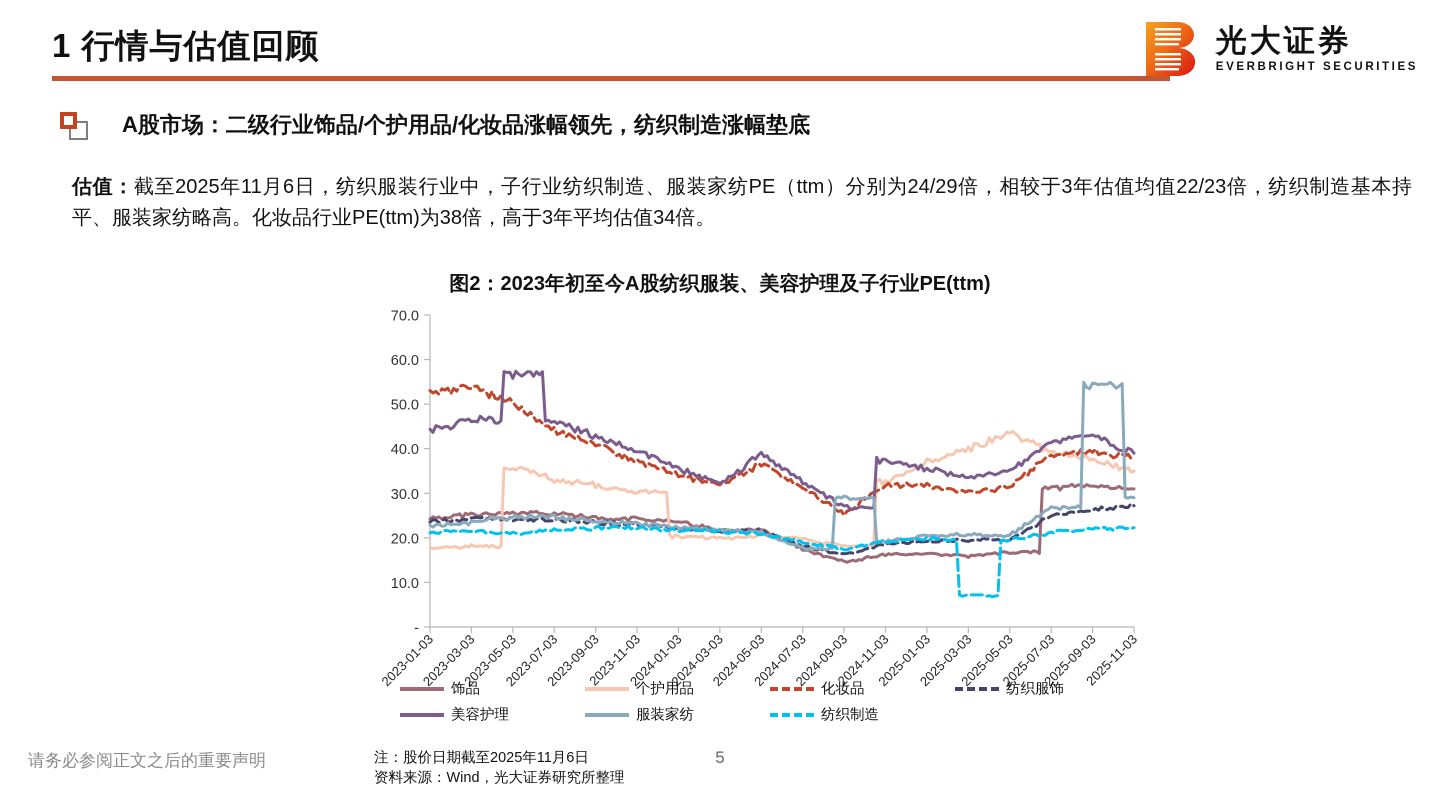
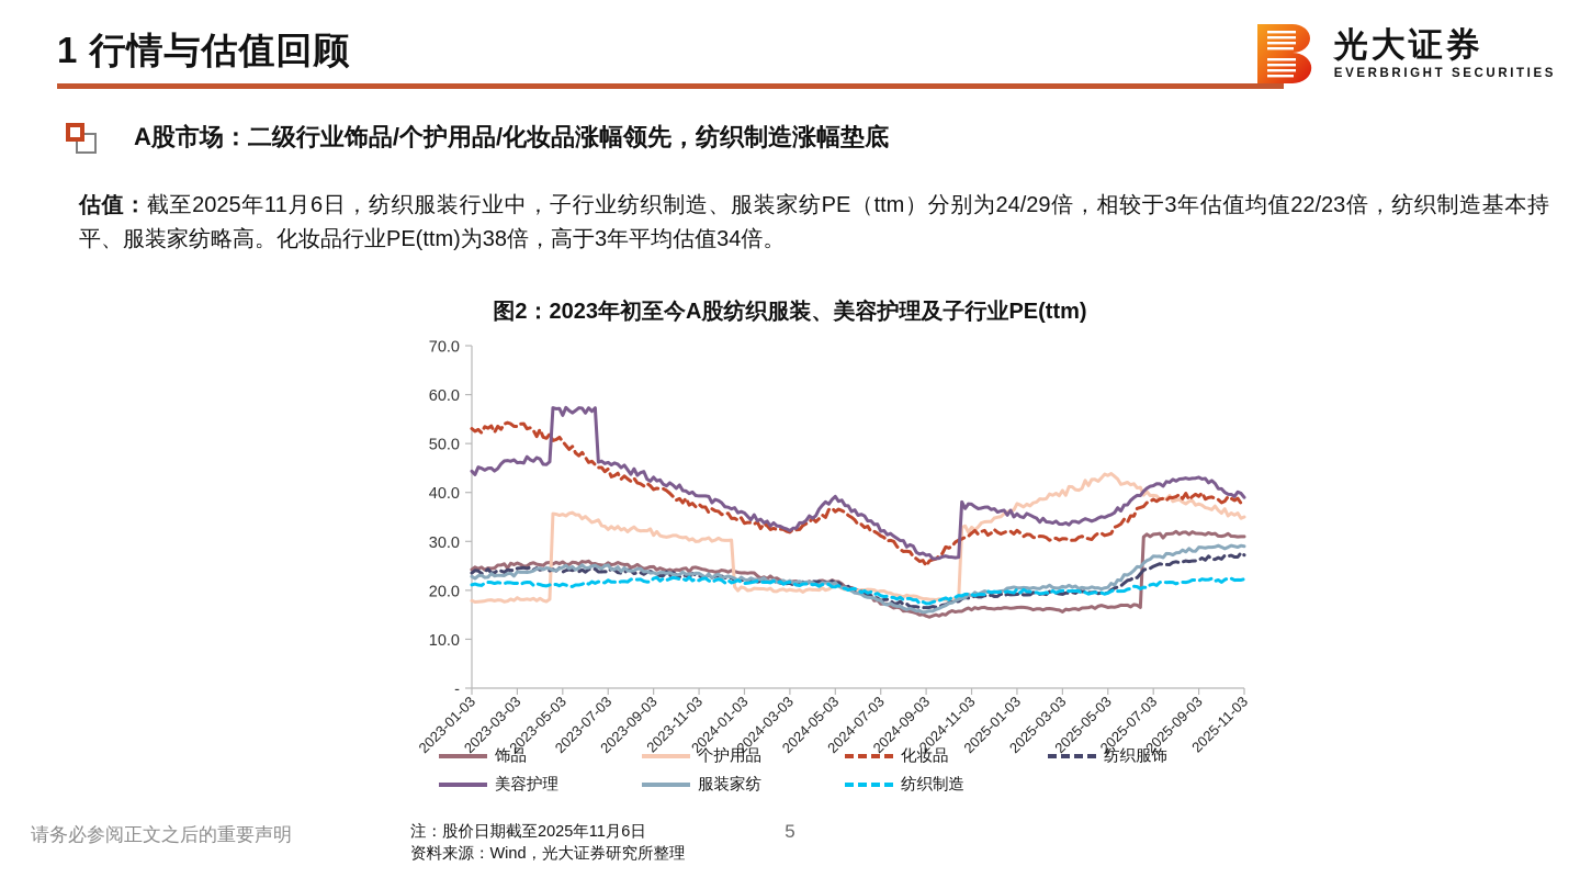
服装家纺/2024-09-03: 29 -> 15
纺织制造/2025-03-03: 7 -> 20
服装家纺/2025-09-03: 54 -> 28
